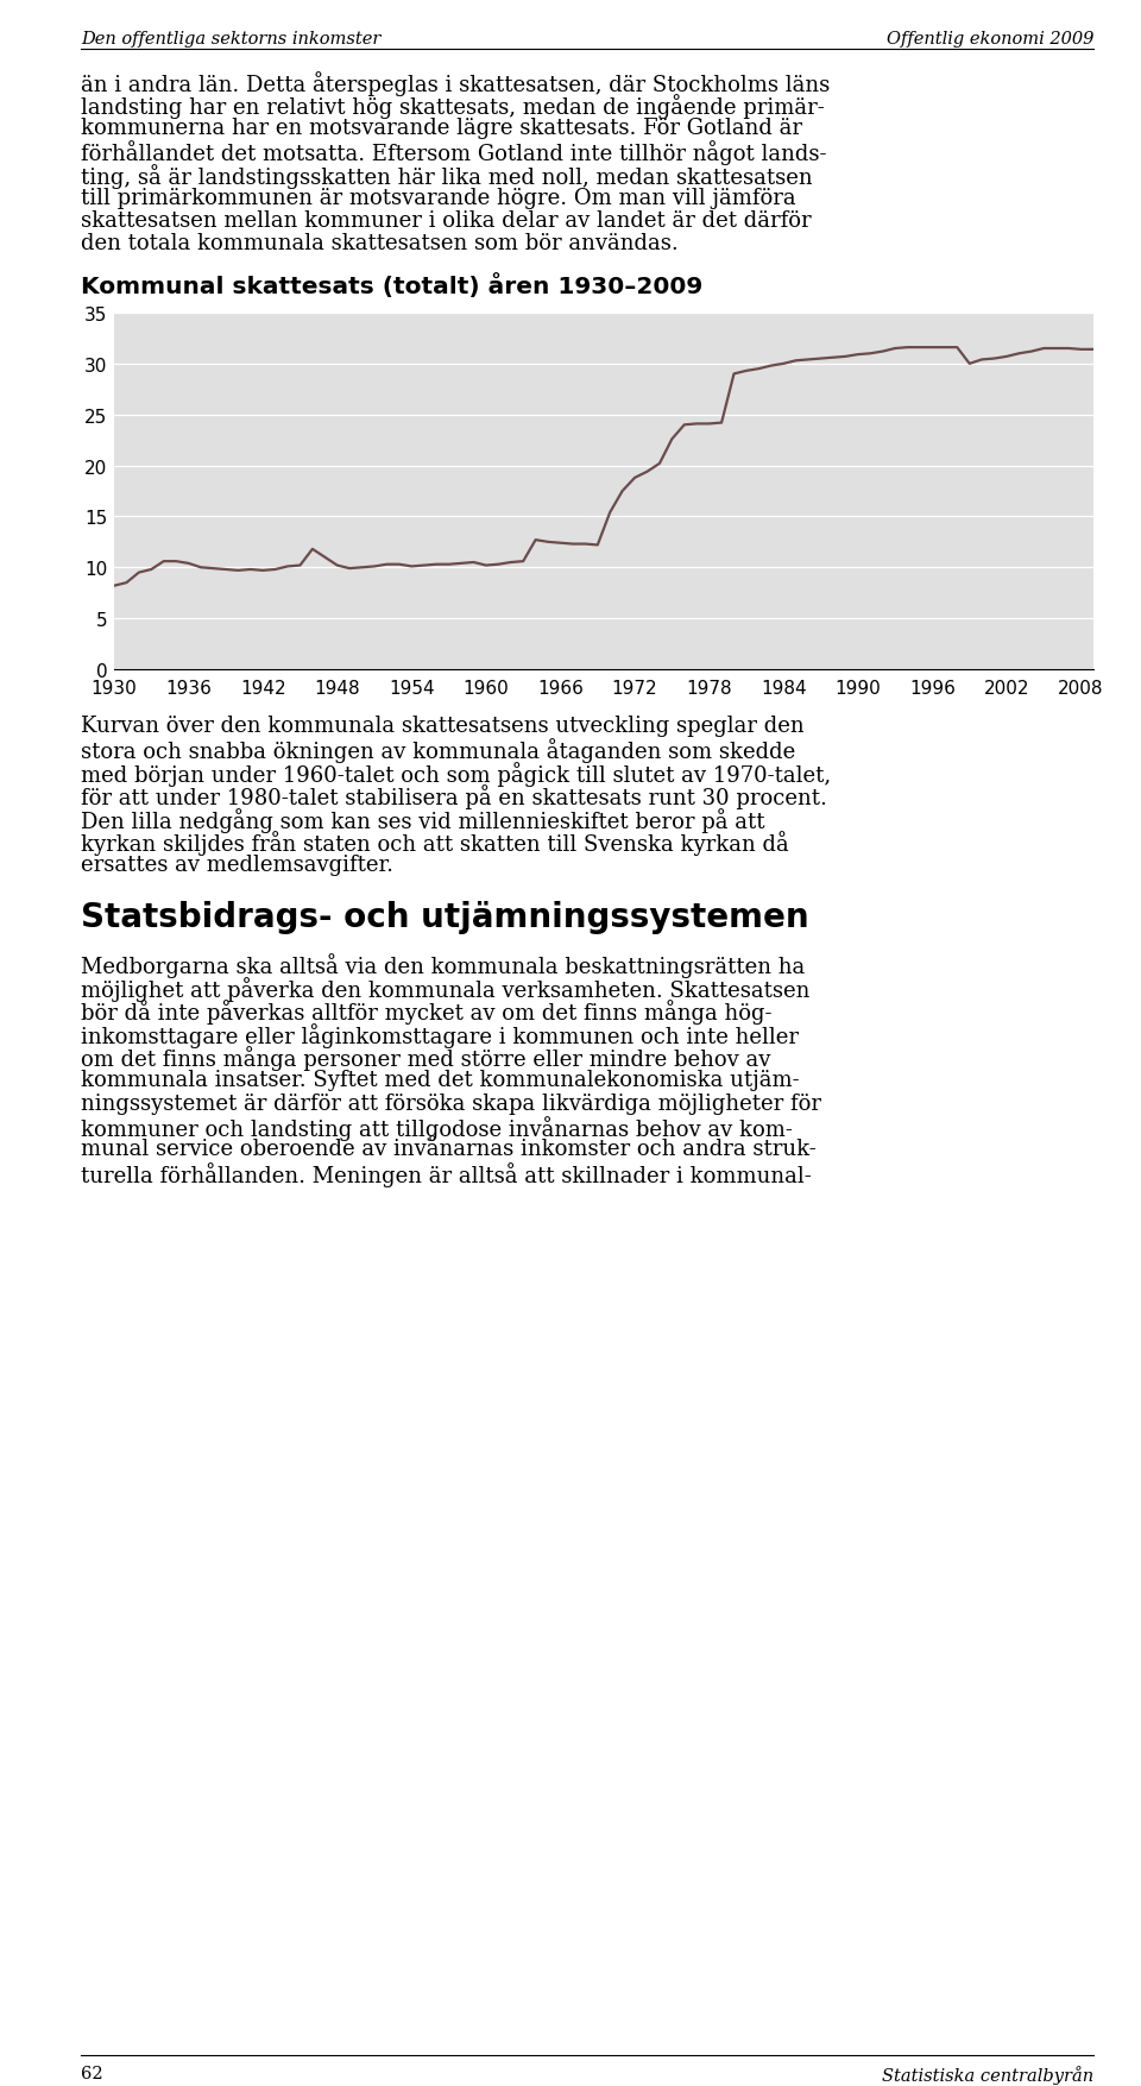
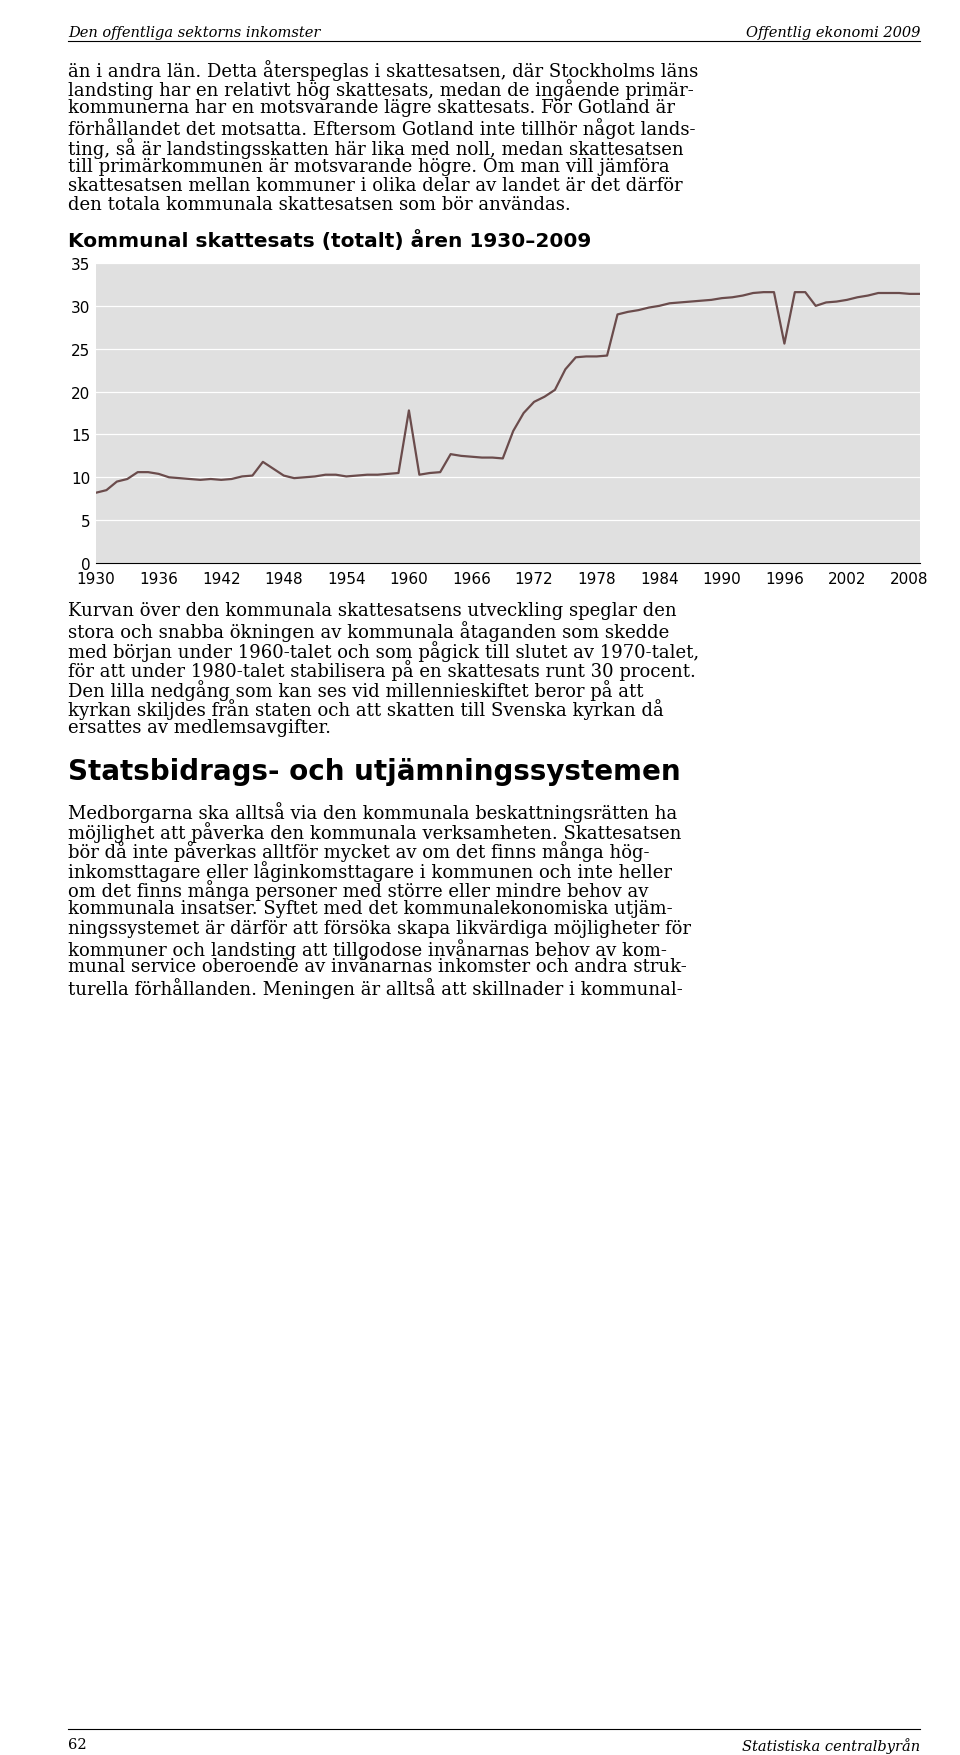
1960: 10.2 -> 17.8
1996: 31.6 -> 25.6
